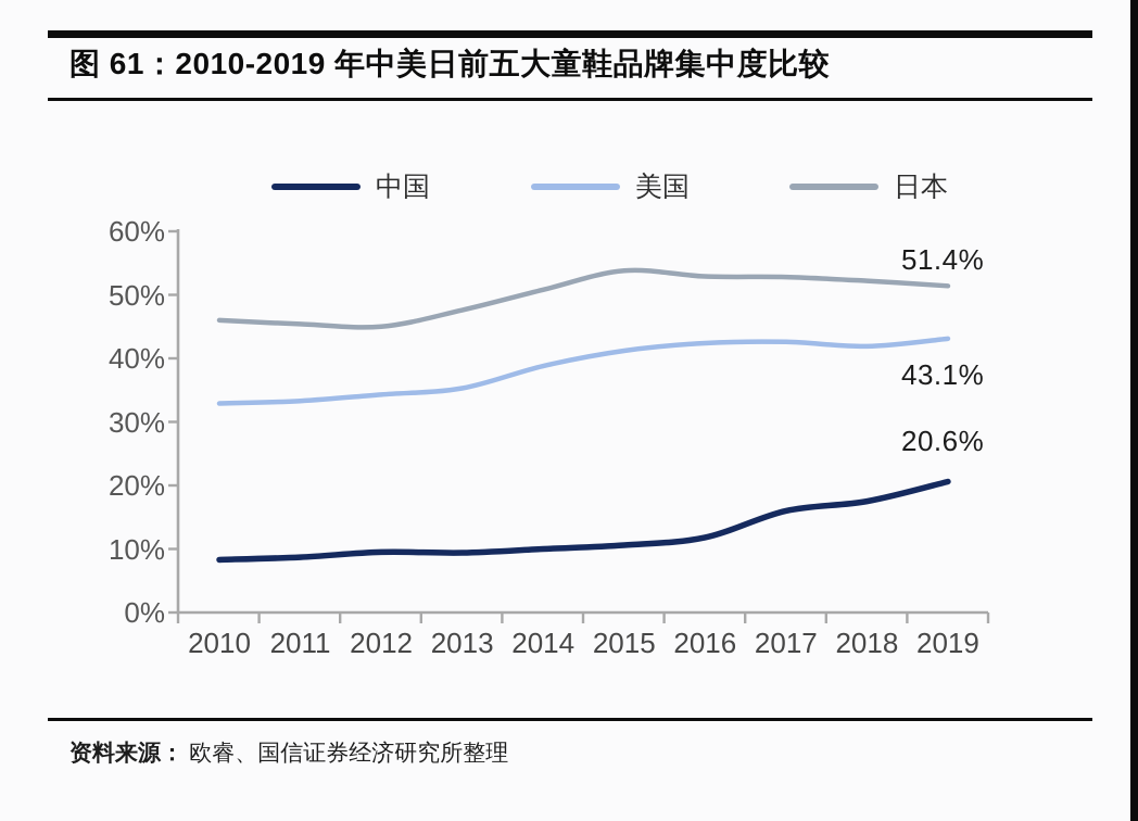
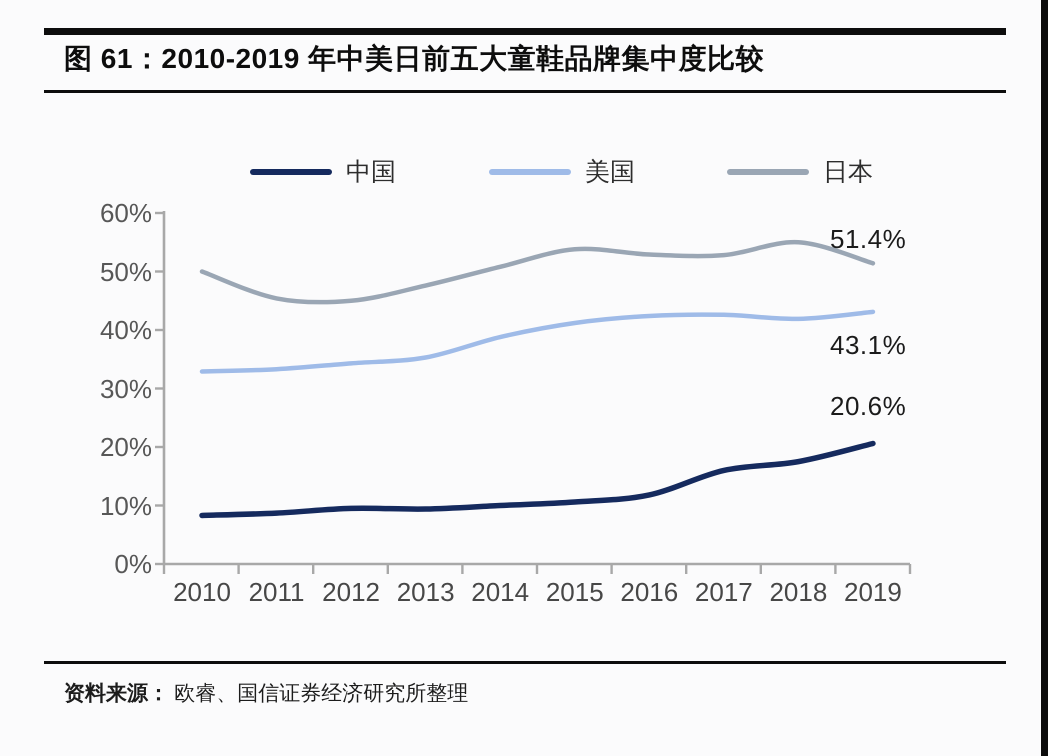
日本/2010: 46% -> 50%
日本/2018: 52% -> 55%
